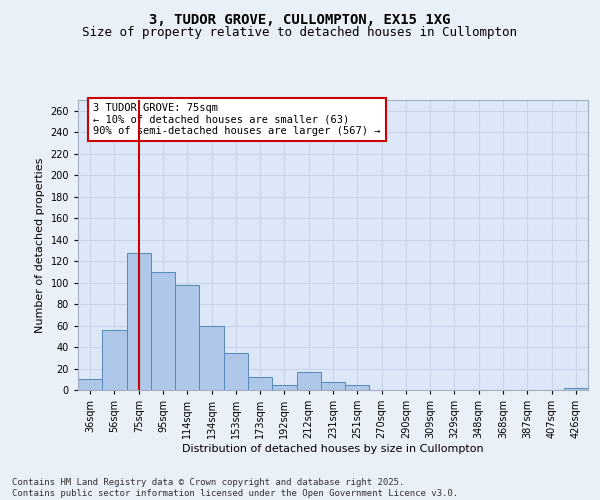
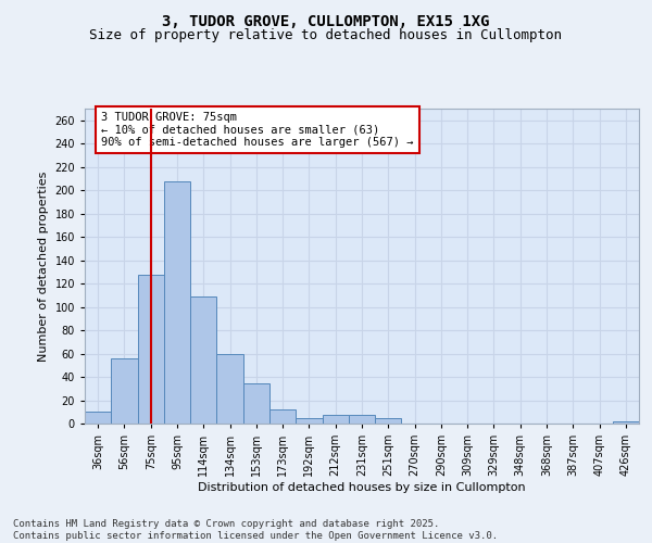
95sqm: 110 -> 208
114sqm: 98 -> 109
212sqm: 17 -> 7
